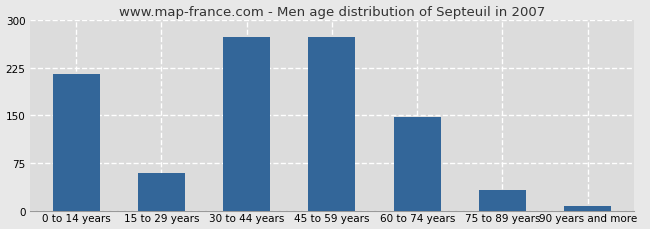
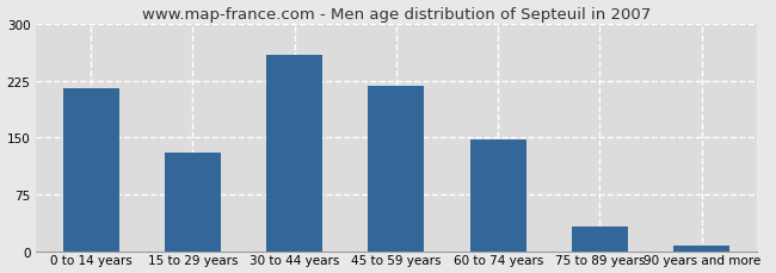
15 to 29 years: 60 -> 130
30 to 44 years: 274 -> 260
45 to 59 years: 274 -> 218
